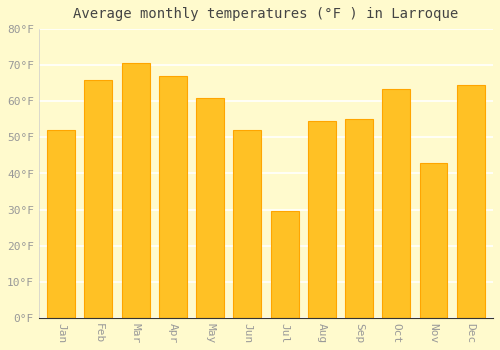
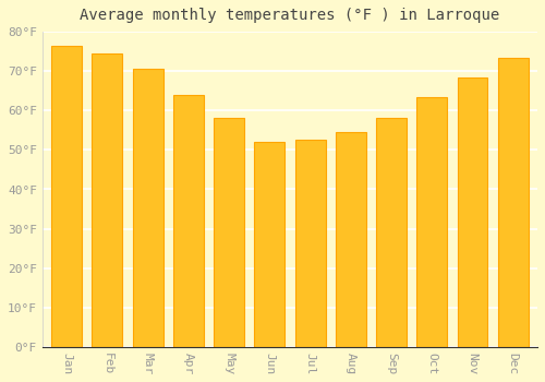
Jan: 52.0°F -> 76.5°F
Feb: 66.0°F -> 74.5°F
Apr: 67.0°F -> 64.0°F
May: 61.0°F -> 58.0°F
Jul: 29.5°F -> 52.5°F
Sep: 55.0°F -> 58.0°F
Nov: 43.0°F -> 68.5°F
Dec: 64.5°F -> 73.5°F
